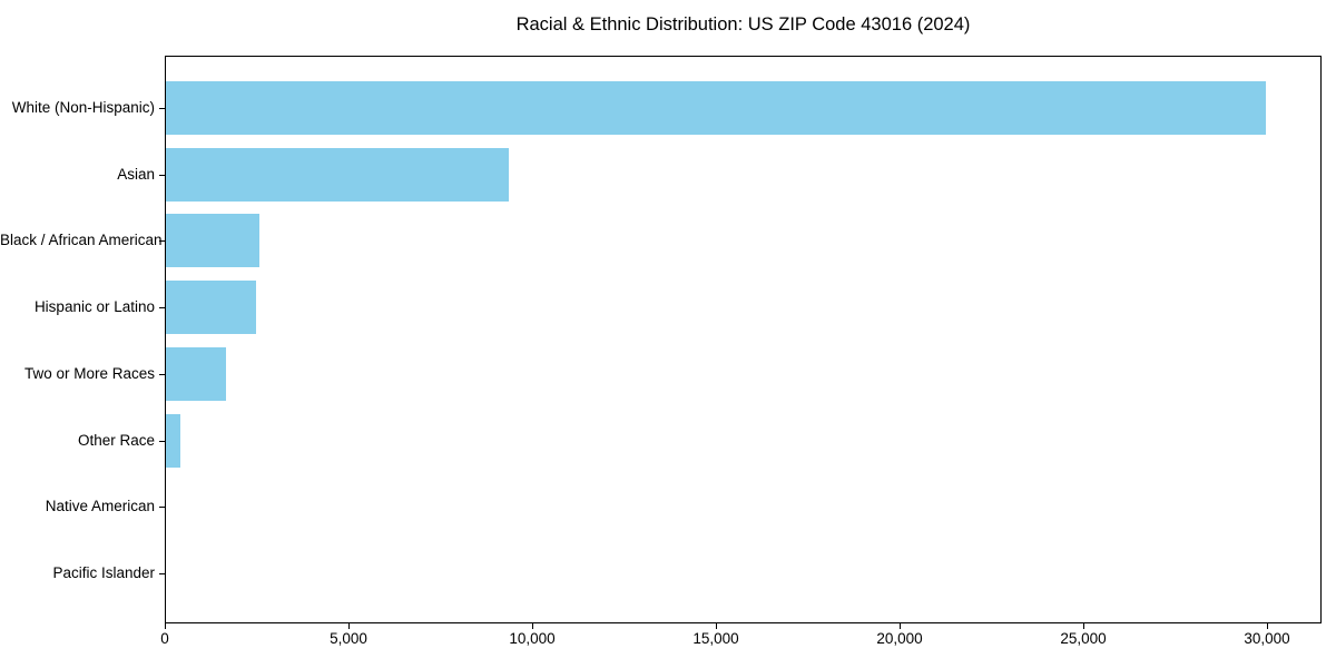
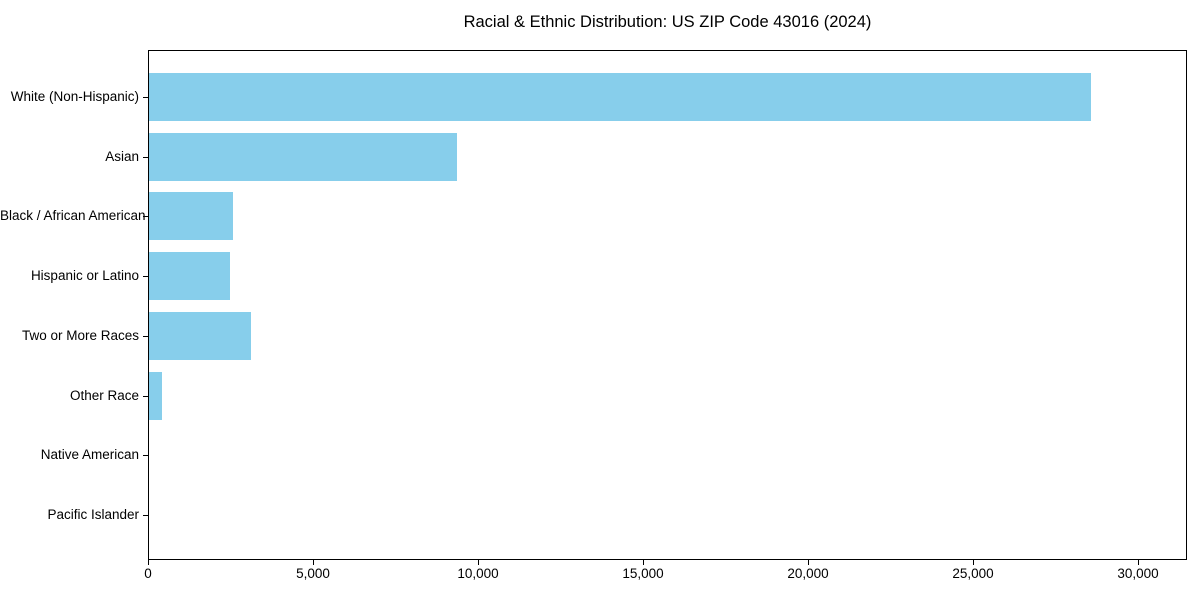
White (Non-Hispanic): 30000 -> 28600
Two or More Races: 1600 -> 3100
